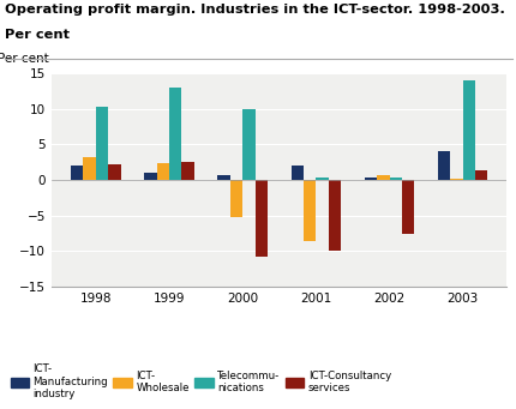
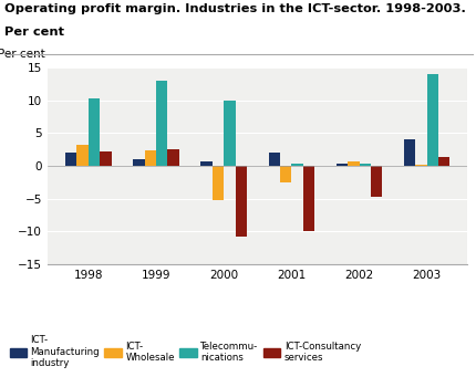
ICT- Wholesale/2001: -8.6 -> -2.5
ICT-Consultancy services/2002: -7.6 -> -4.8
